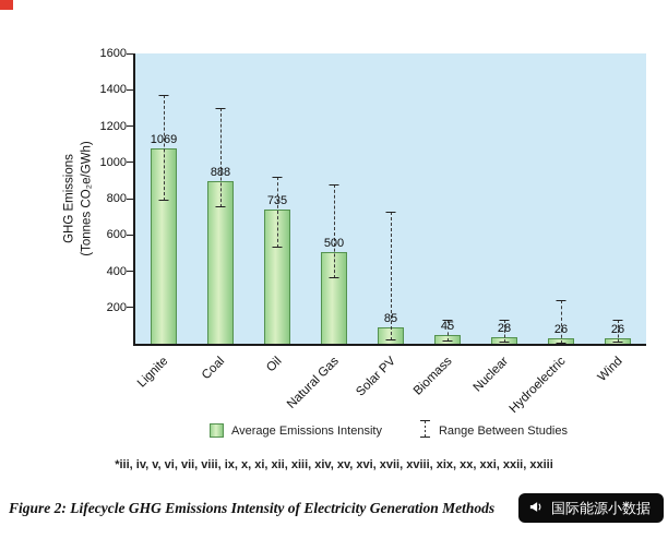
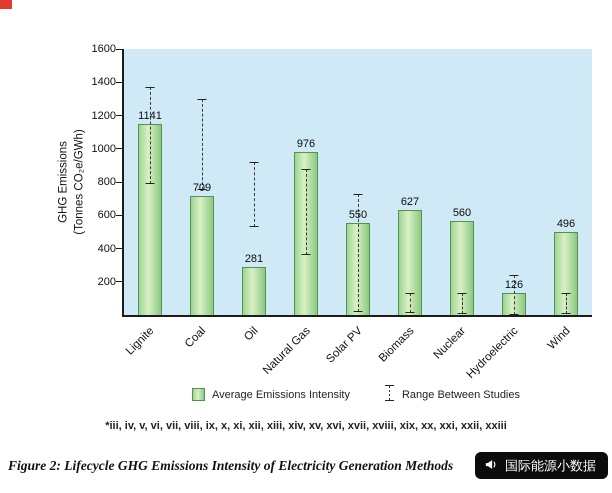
Lignite: 1069 -> 1141
Coal: 888 -> 709
Oil: 735 -> 281
Natural Gas: 500 -> 976
Solar PV: 85 -> 550
Biomass: 45 -> 627
Nuclear: 28 -> 560
Hydroelectric: 26 -> 126
Wind: 26 -> 496
